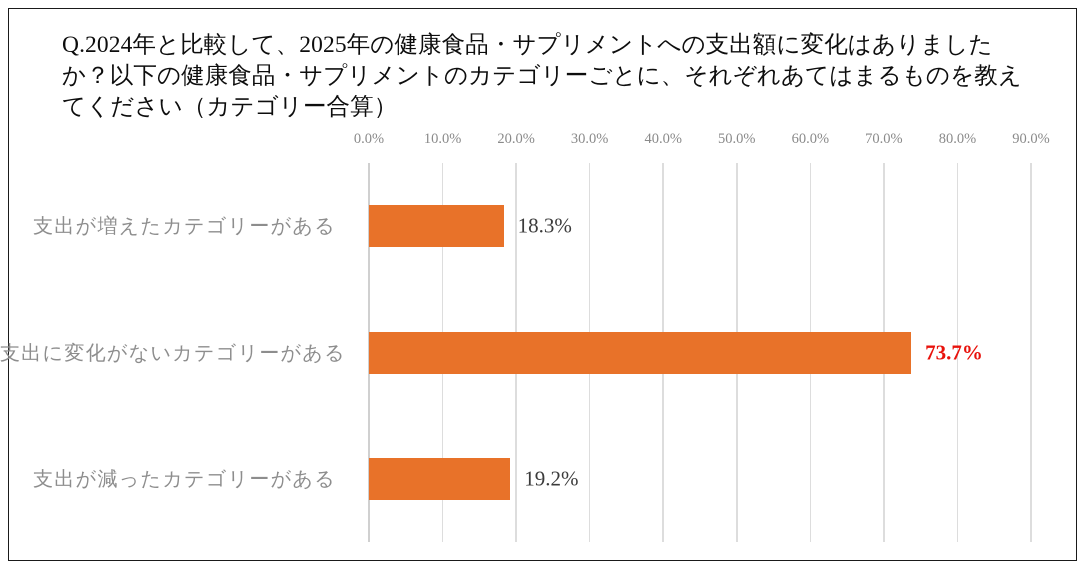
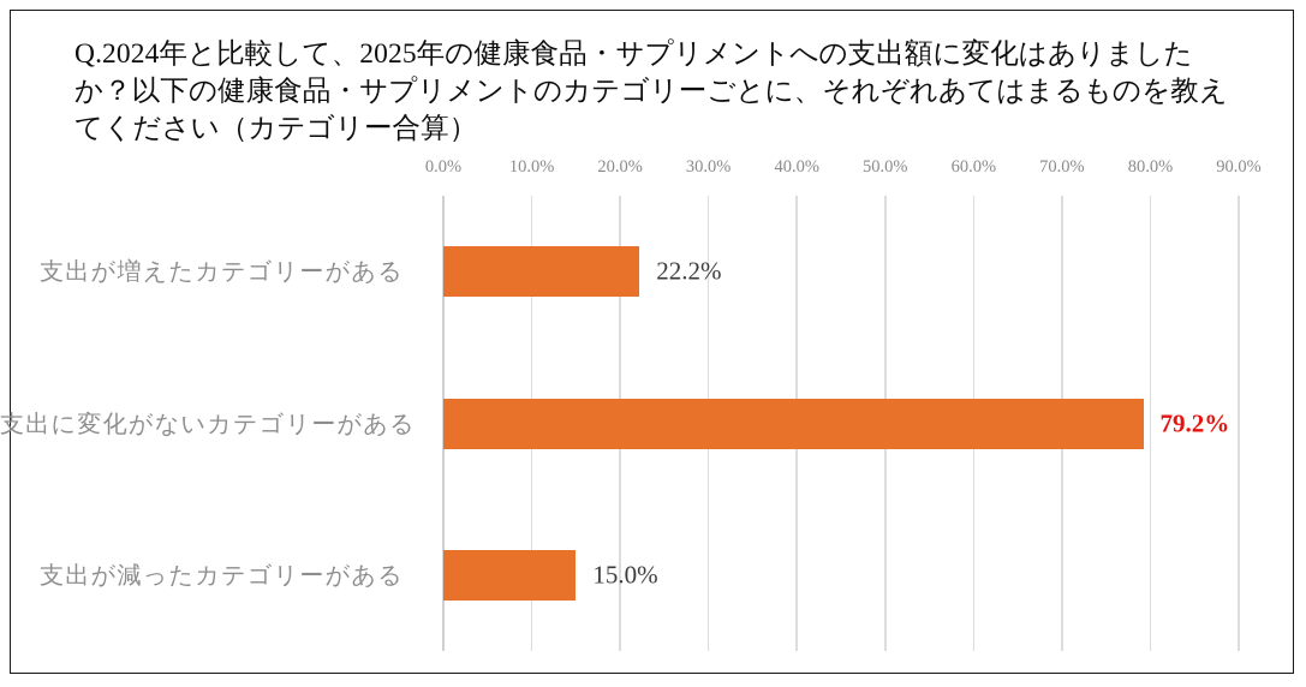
支出が増えたカテゴリーがある: 18.3% -> 22.2%
支出に変化がないカテゴリーがある: 73.7% -> 79.2%
支出が減ったカテゴリーがある: 19.2% -> 15.0%
